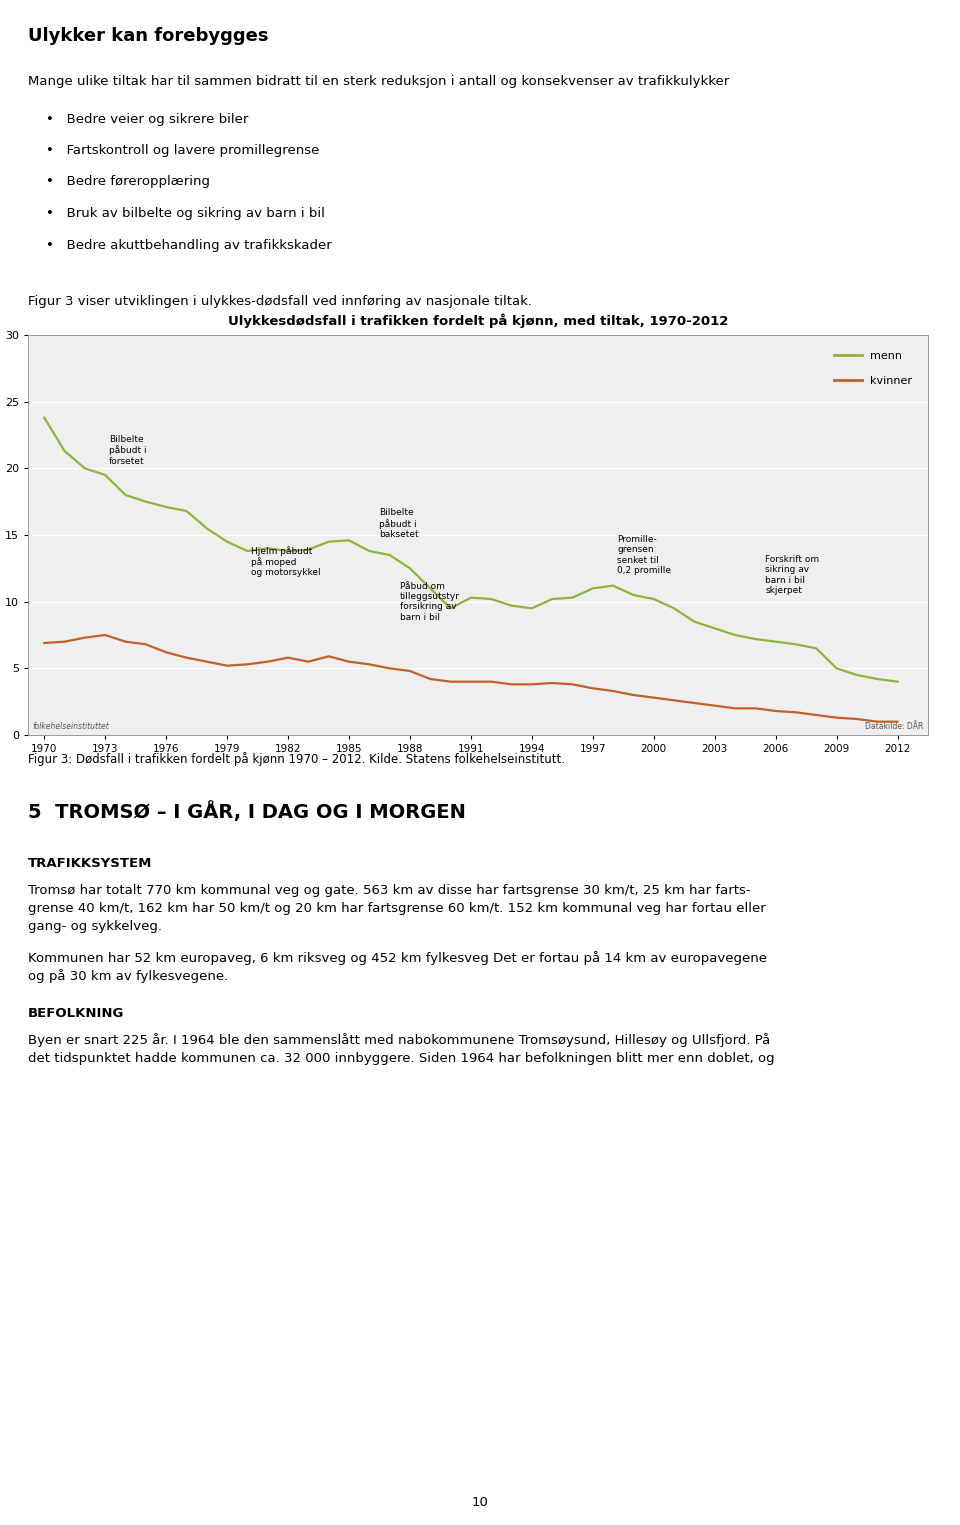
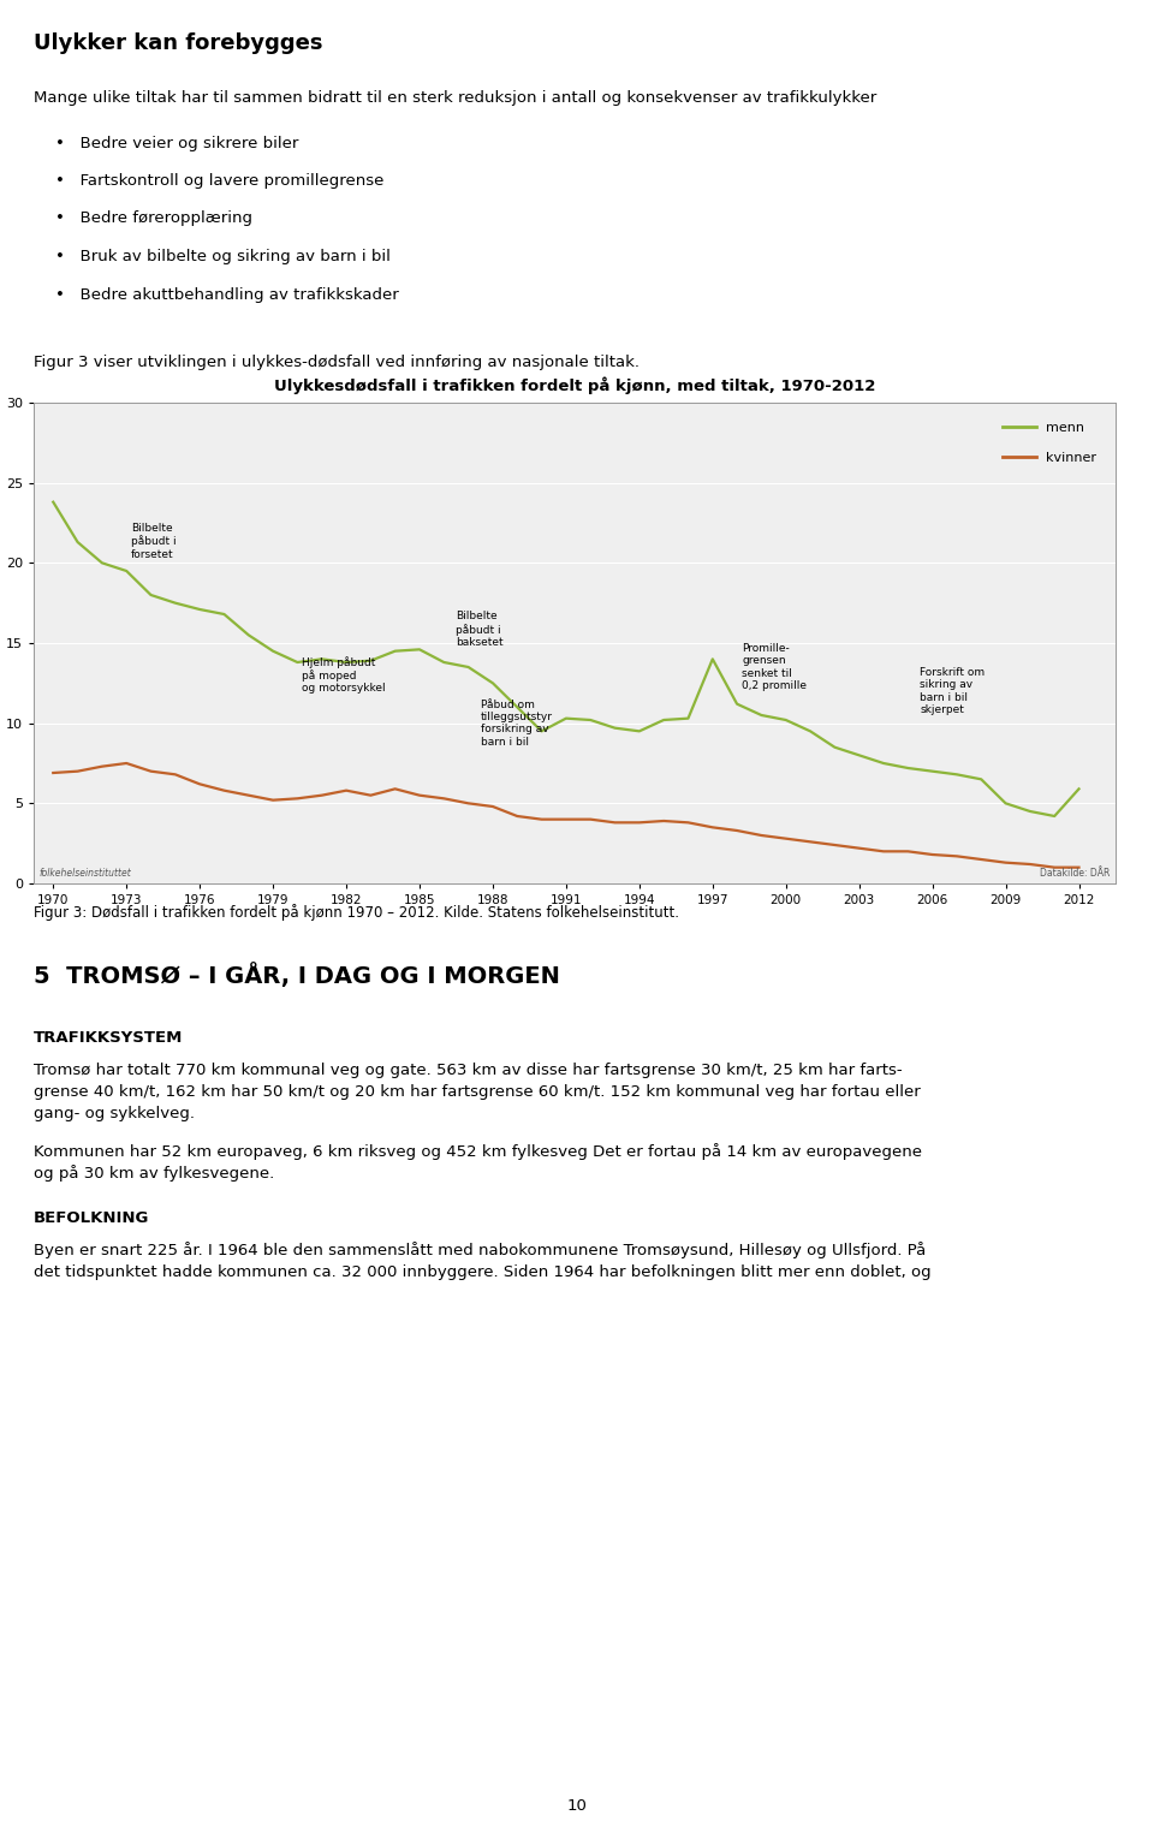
menn/1997: 11.0 -> 14.0
menn/2012: 4.0 -> 5.9
